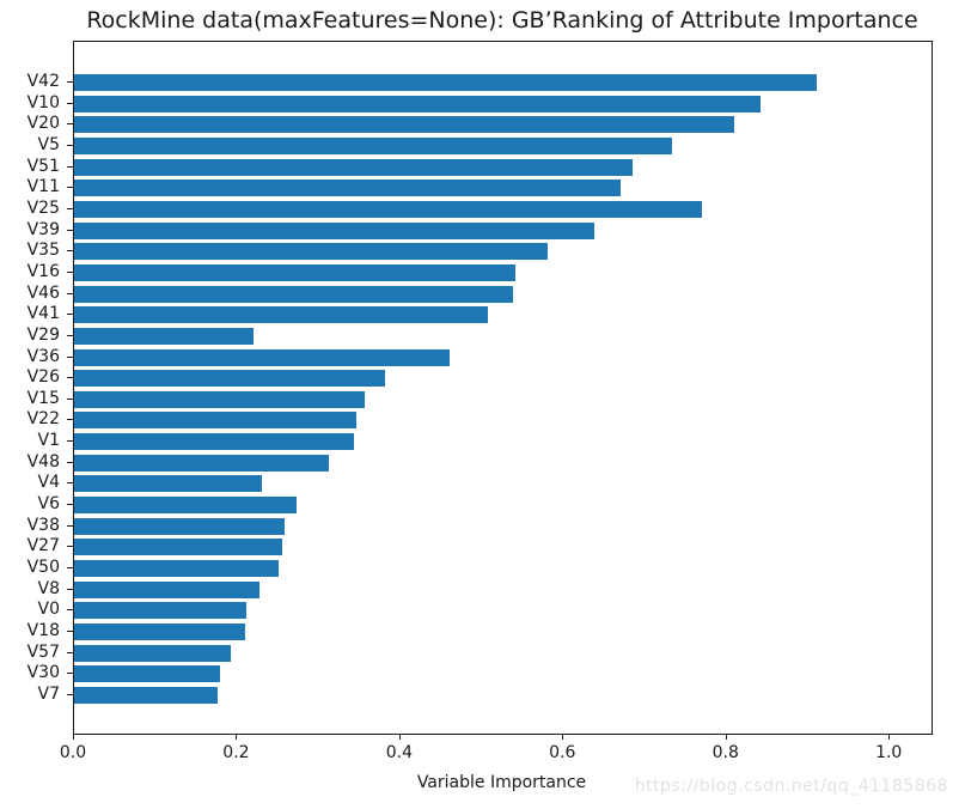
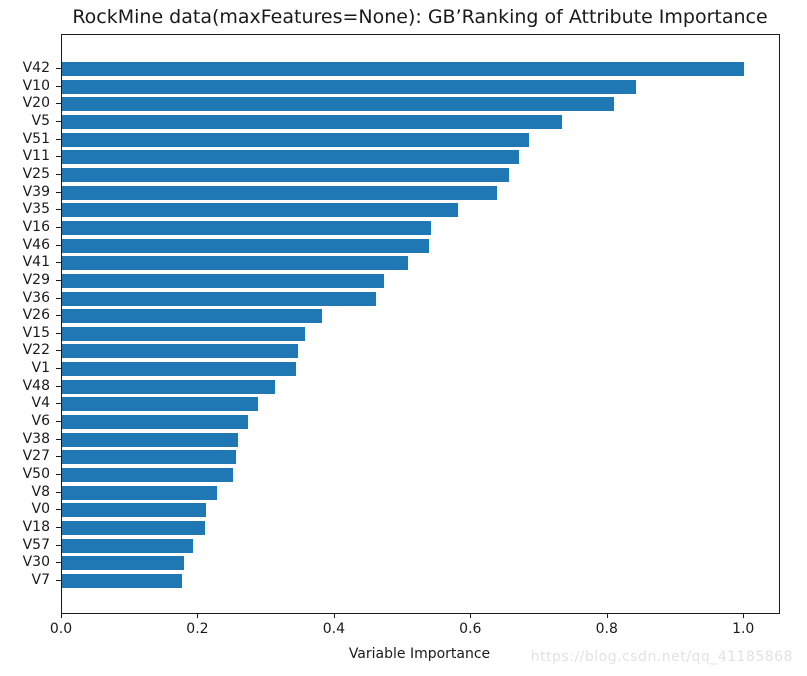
V42: 0.91 -> 1.00
V25: 0.77 -> 0.66
V29: 0.22 -> 0.47
V4: 0.23 -> 0.29
